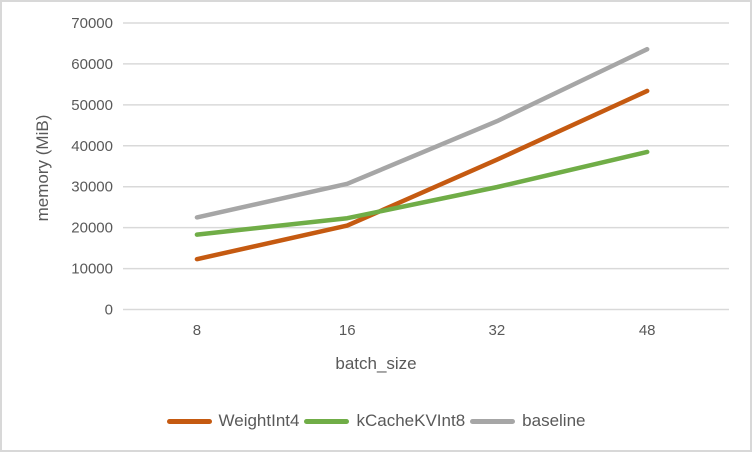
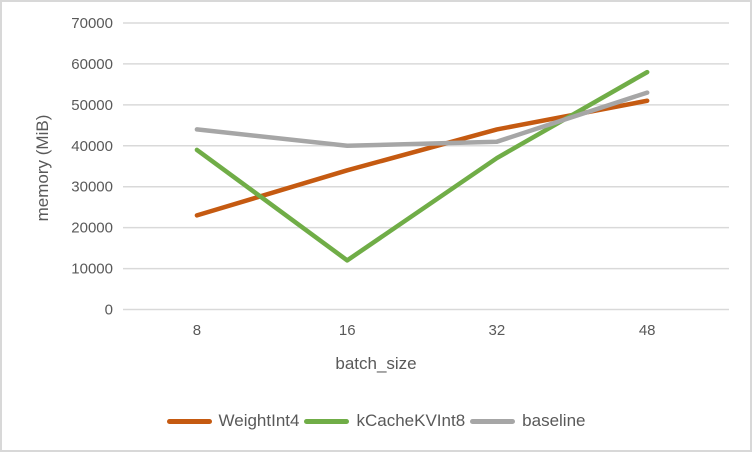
WeightInt4/8: 12000 -> 23000
kCacheKVInt8/8: 18000 -> 39000
baseline/8: 22000 -> 44000
WeightInt4/16: 20000 -> 34000
kCacheKVInt8/16: 22000 -> 12000
baseline/16: 31000 -> 40000
WeightInt4/32: 37000 -> 44000
kCacheKVInt8/32: 30000 -> 37000
baseline/32: 46000 -> 41000
WeightInt4/48: 53000 -> 51000
kCacheKVInt8/48: 38000 -> 58000
baseline/48: 64000 -> 53000
